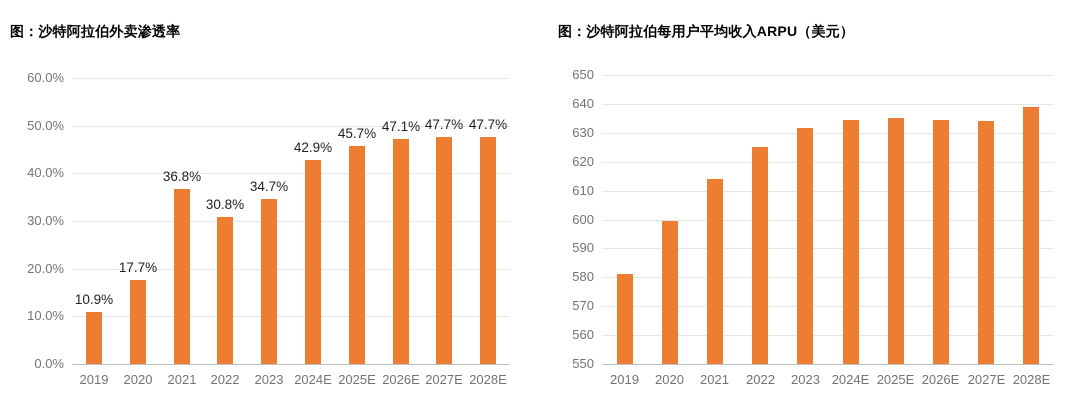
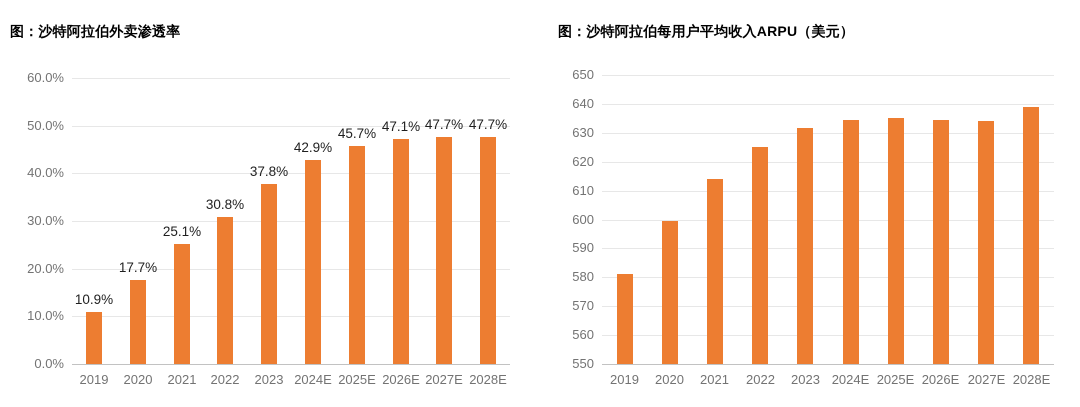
图：沙特阿拉伯外卖渗透率/2021: 36.8% -> 25.1%
图：沙特阿拉伯外卖渗透率/2023: 34.7% -> 37.8%
